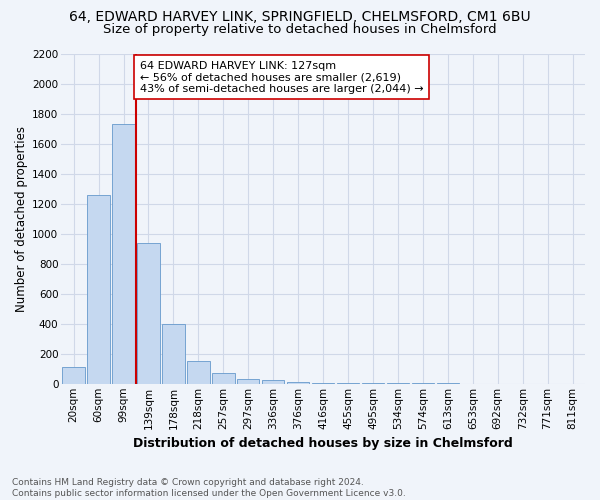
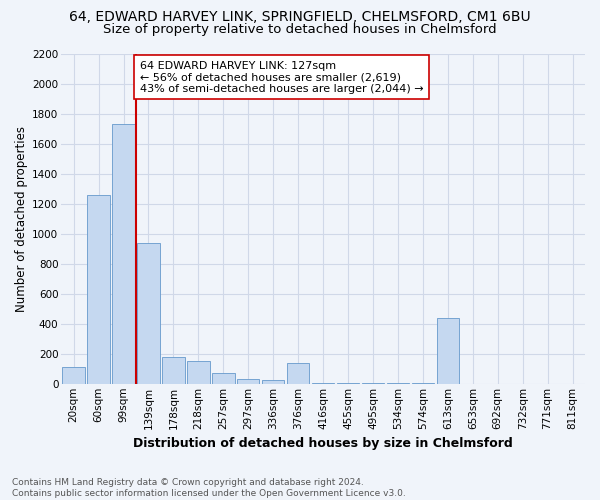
178sqm: 400 -> 180
376sqm: 20 -> 140
613sqm: 0 -> 440
